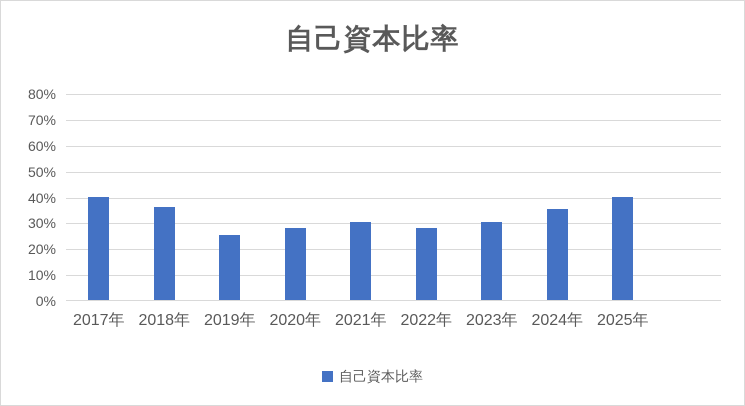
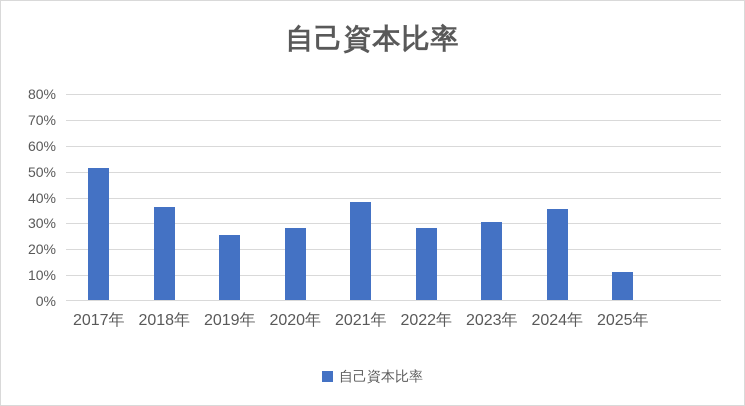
2017年: 40% -> 51%
2021年: 30% -> 38%
2025年: 40% -> 11%
